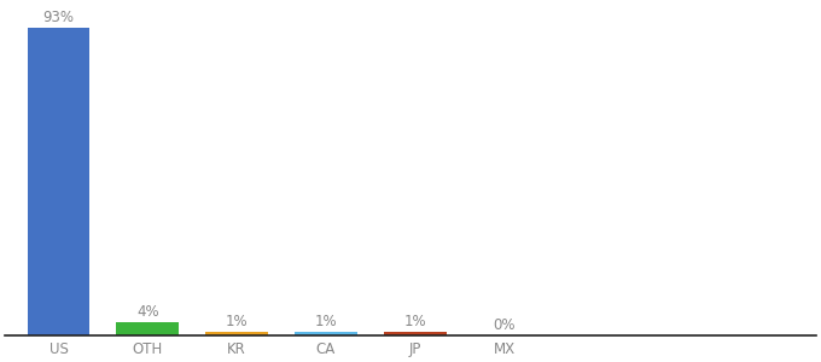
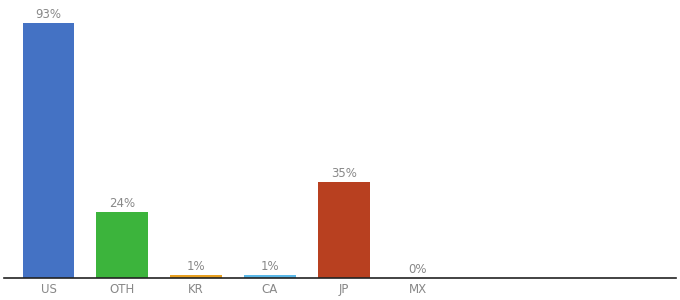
OTH: 4% -> 24%
JP: 1% -> 35%
